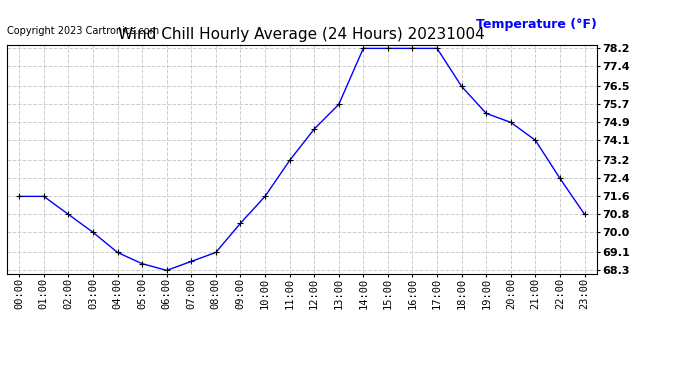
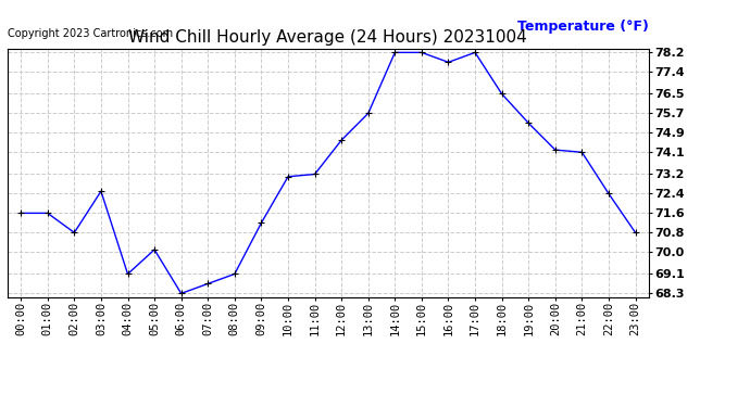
03:00: 70.0 -> 72.5
05:00: 68.6 -> 70.1
09:00: 70.4 -> 71.2
10:00: 71.6 -> 73.1
16:00: 78.2 -> 77.8
20:00: 74.9 -> 74.2
